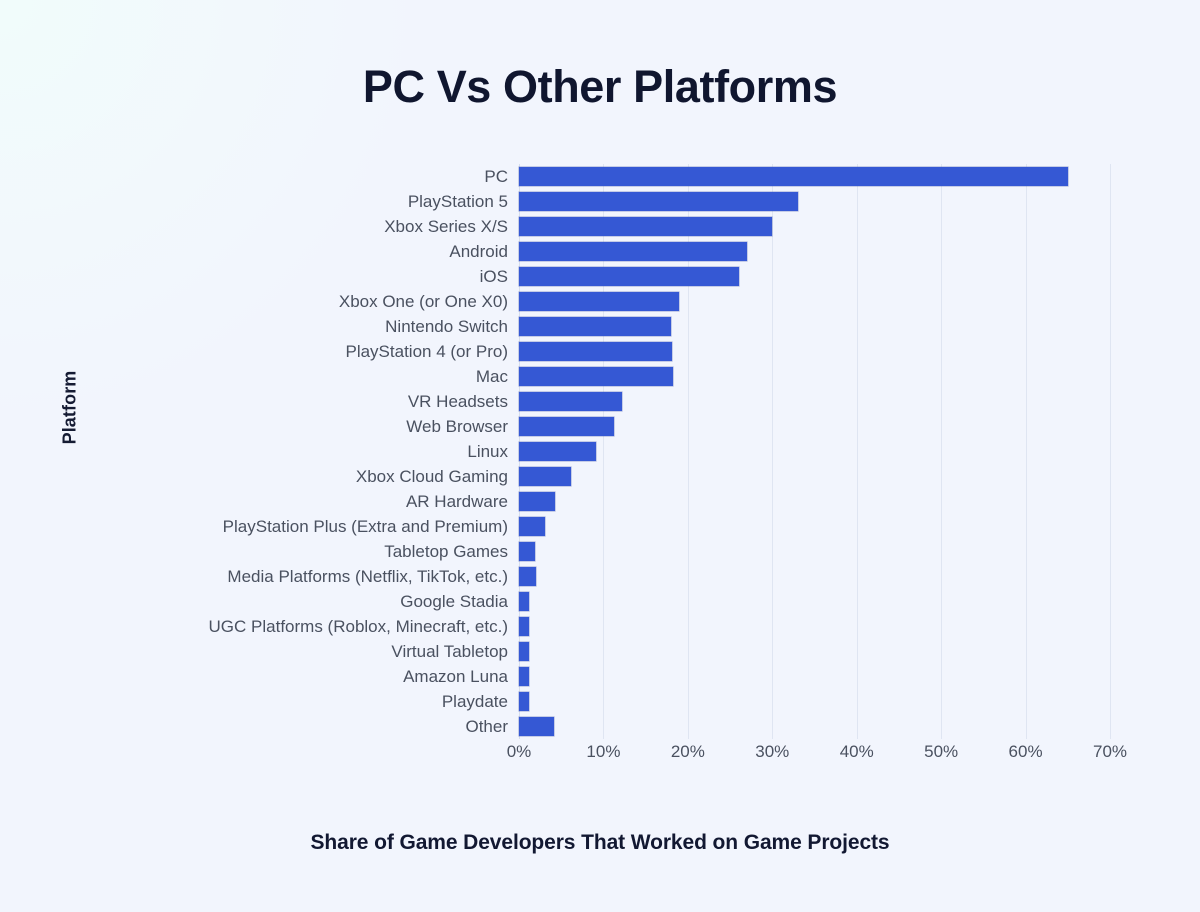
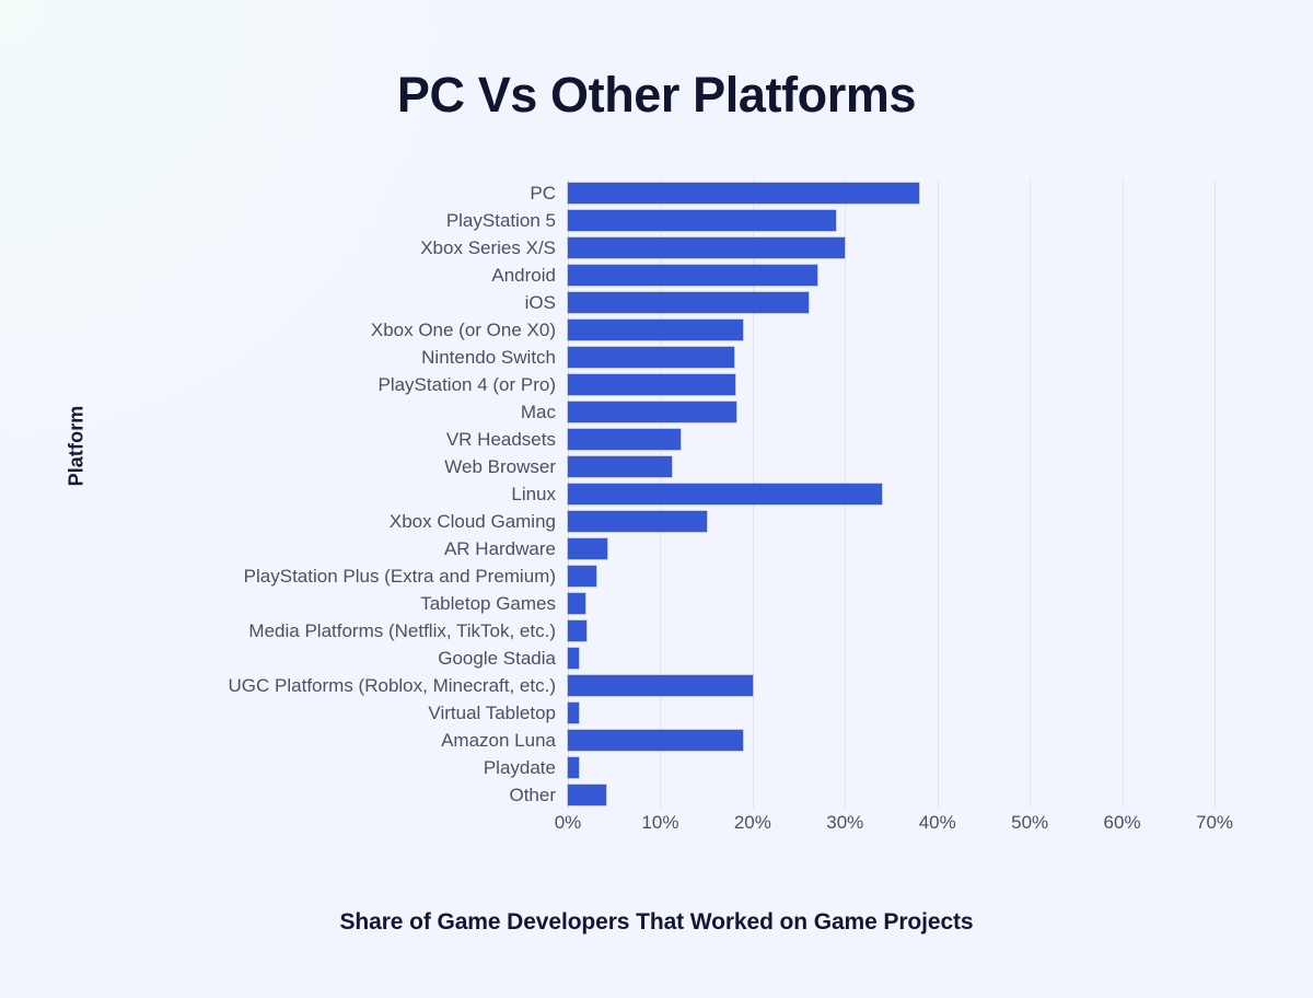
PC: 65% -> 38%
PlayStation 5: 33% -> 29%
Linux: 9% -> 34%
Xbox Cloud Gaming: 6% -> 15%
UGC Platforms (Roblox, Minecraft, etc.): 1% -> 20%
Amazon Luna: 1% -> 19%
